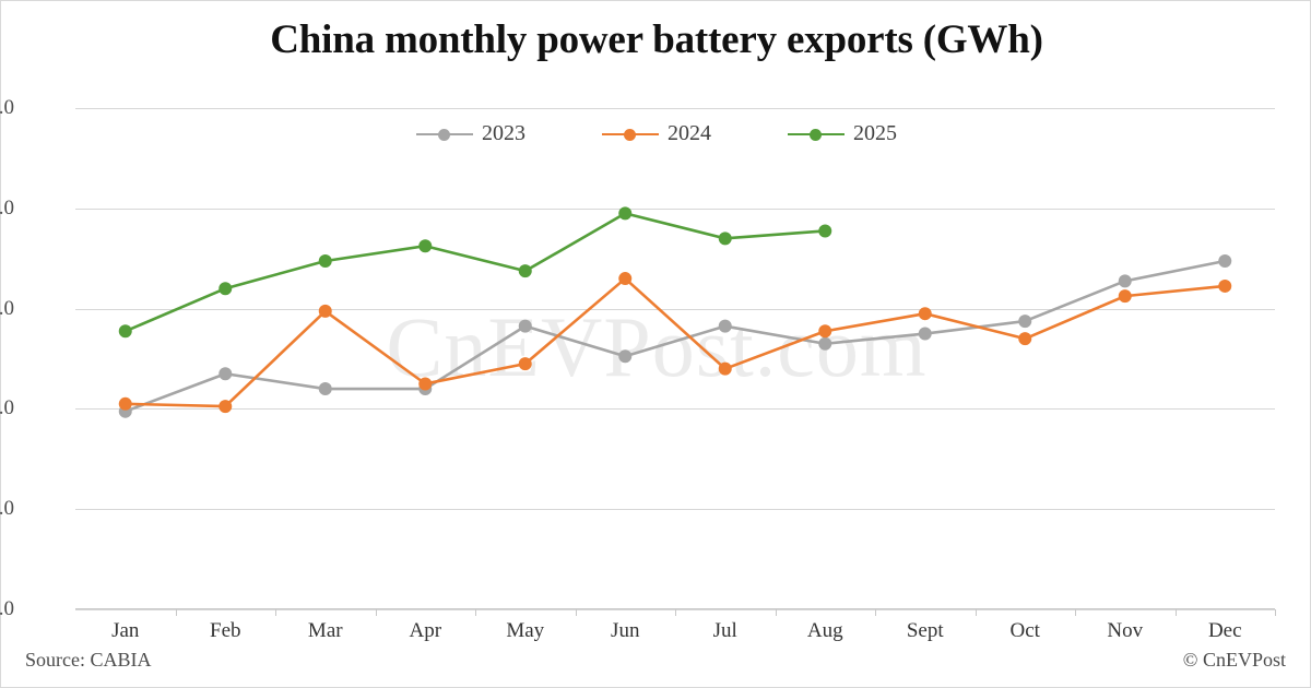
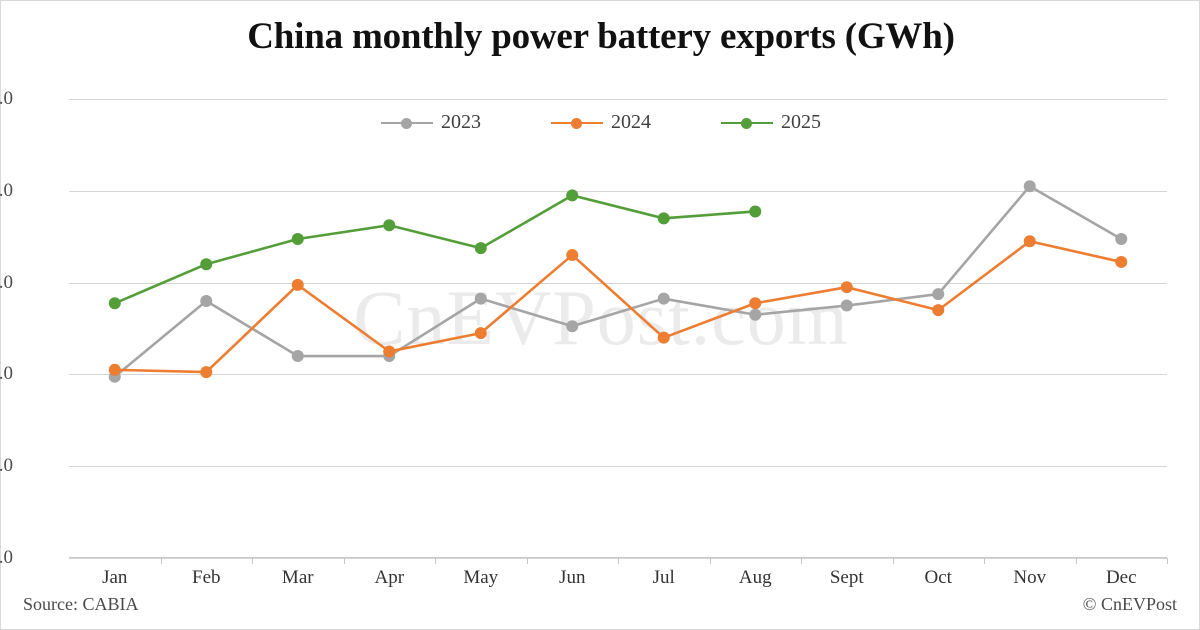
2023/Feb: 9.4 -> 11.2
2023/Nov: 13.1 -> 16.2
2024/Nov: 12.5 -> 13.8
